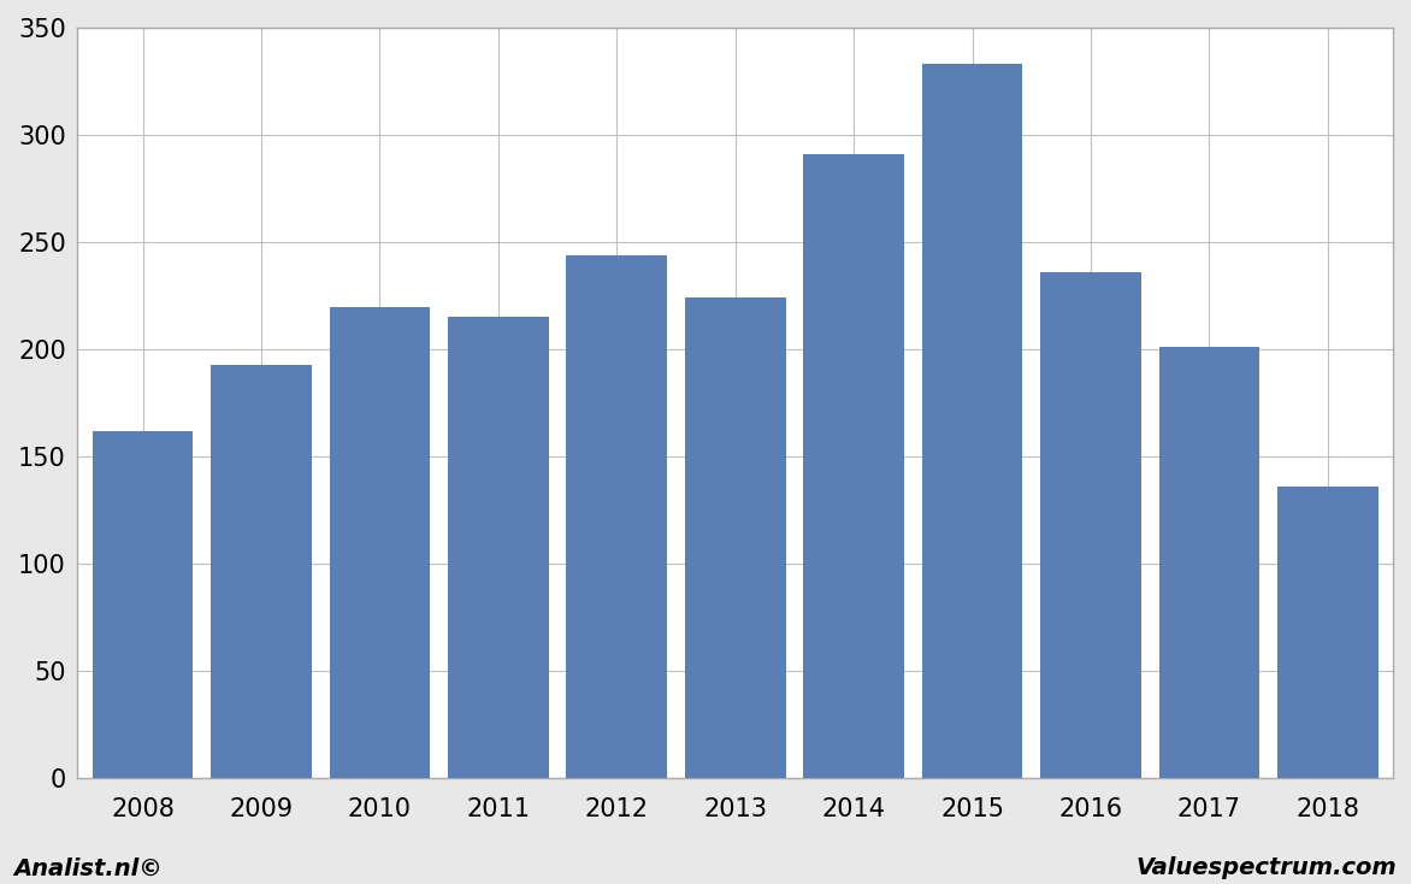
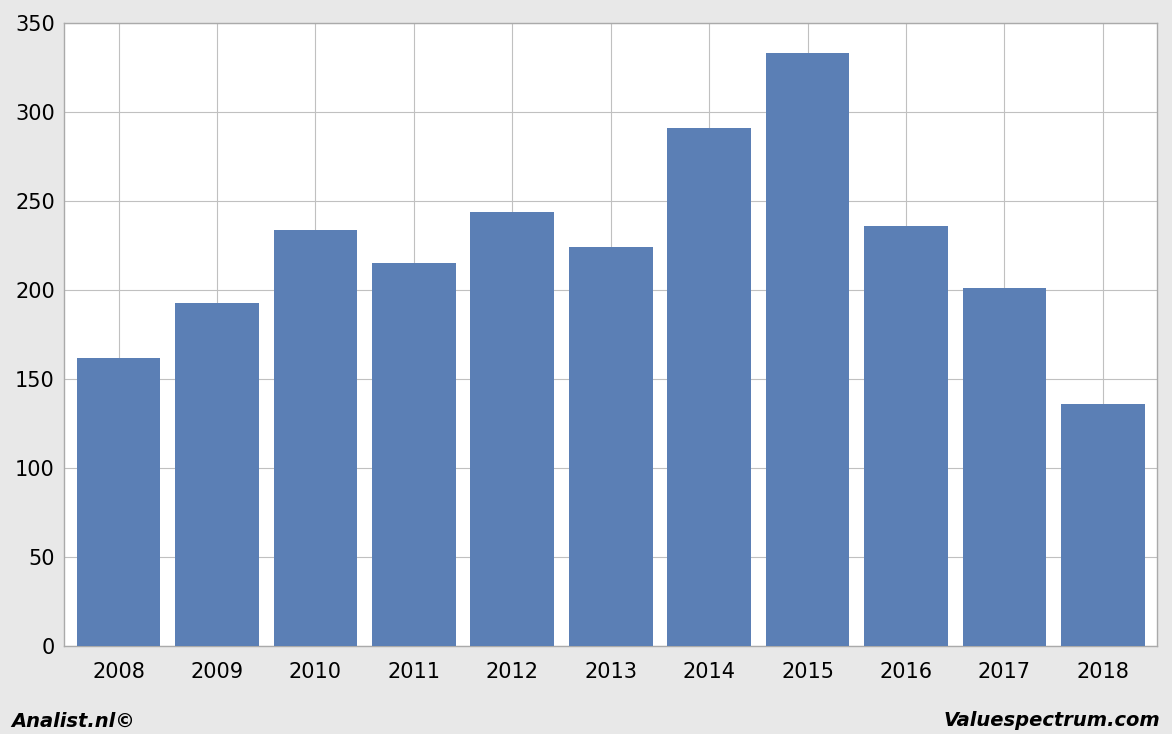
2010: 220 -> 234
